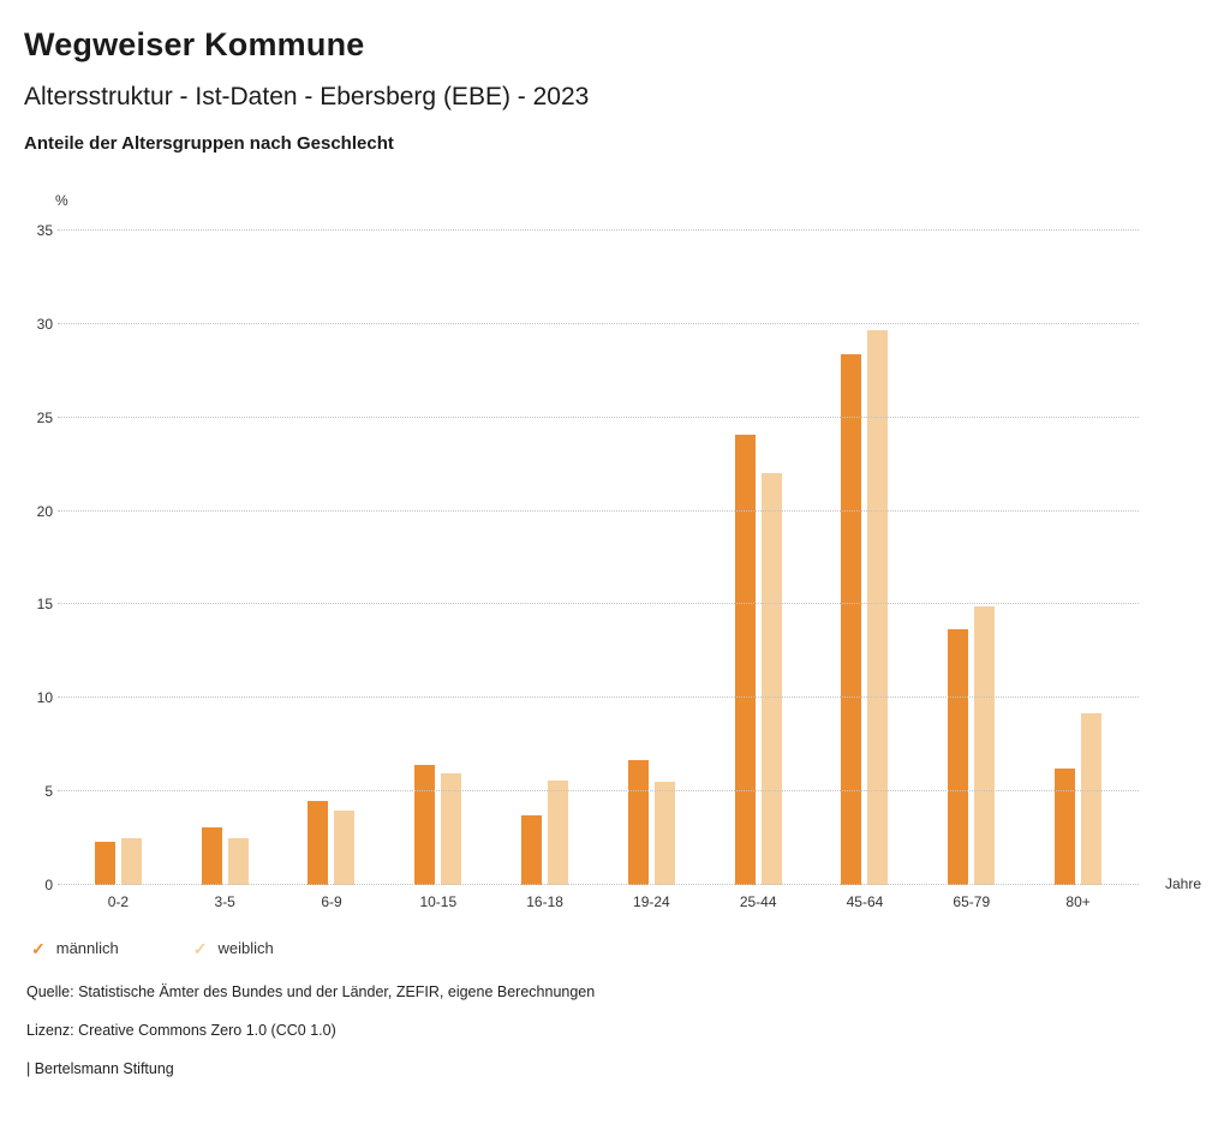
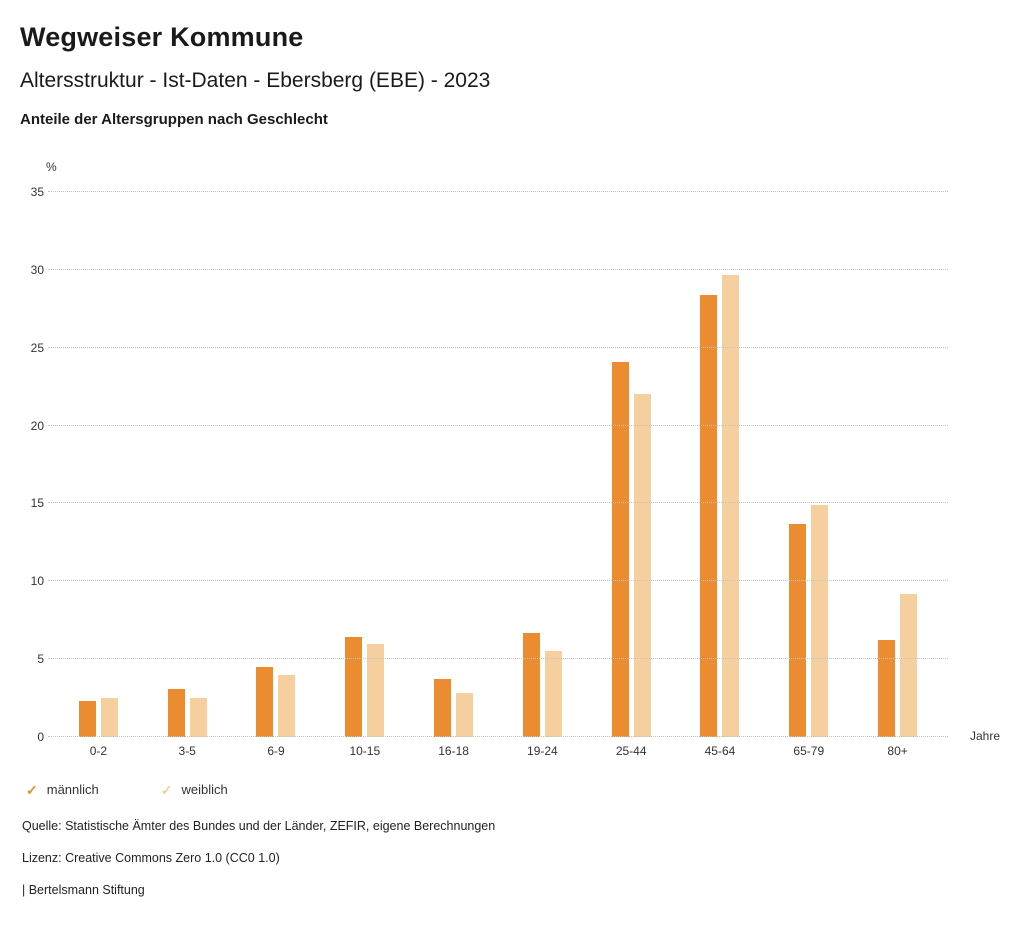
weiblich/16-18: 5.6 -> 2.8
